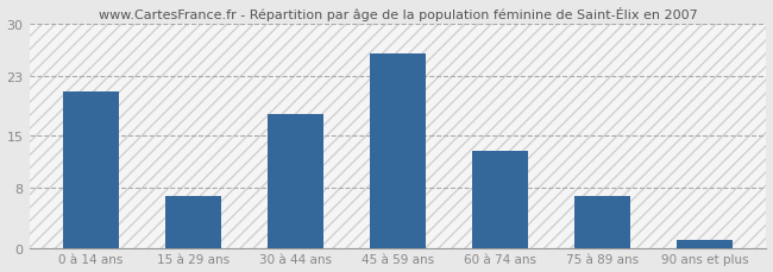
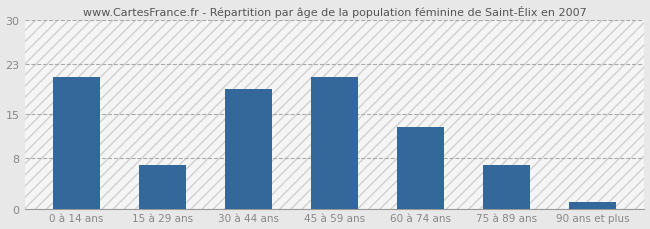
30 à 44 ans: 18 -> 19
45 à 59 ans: 26 -> 21
